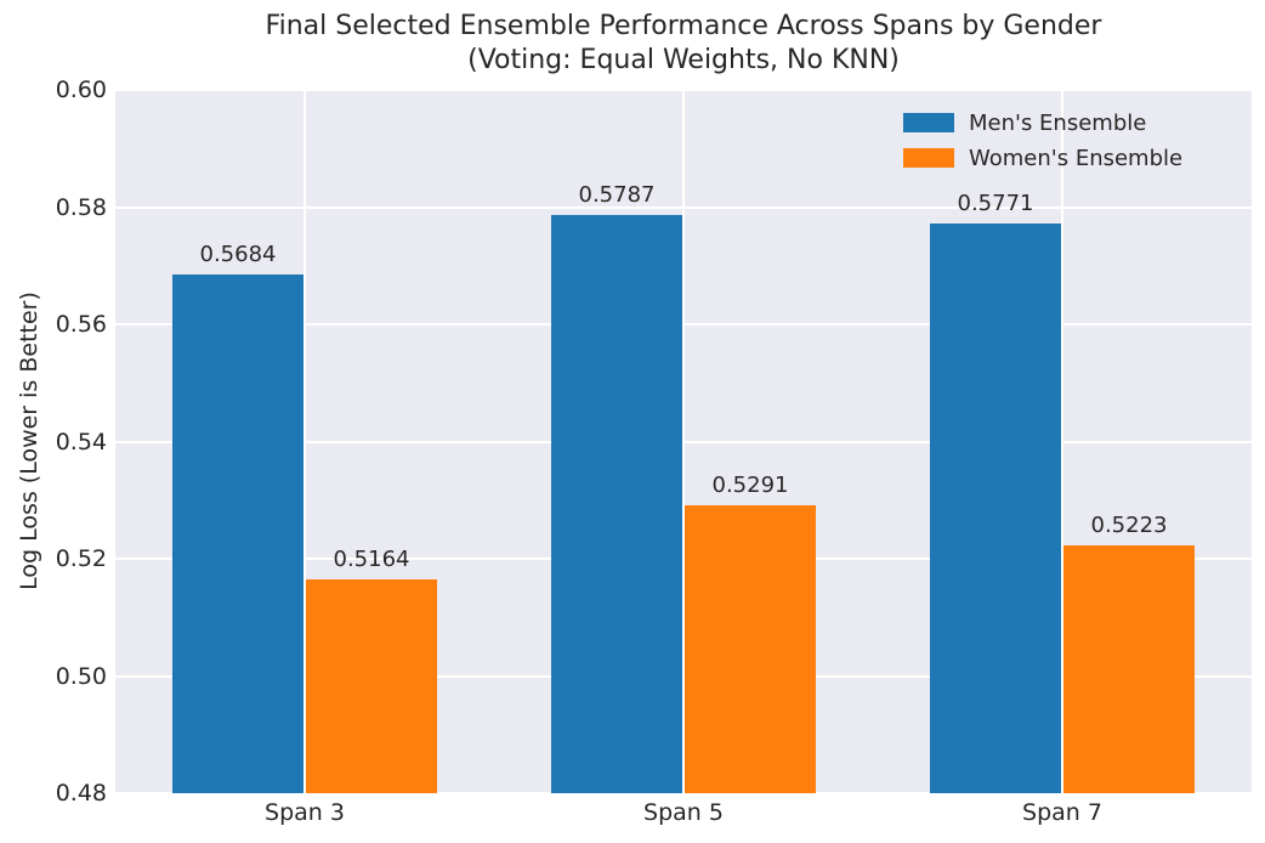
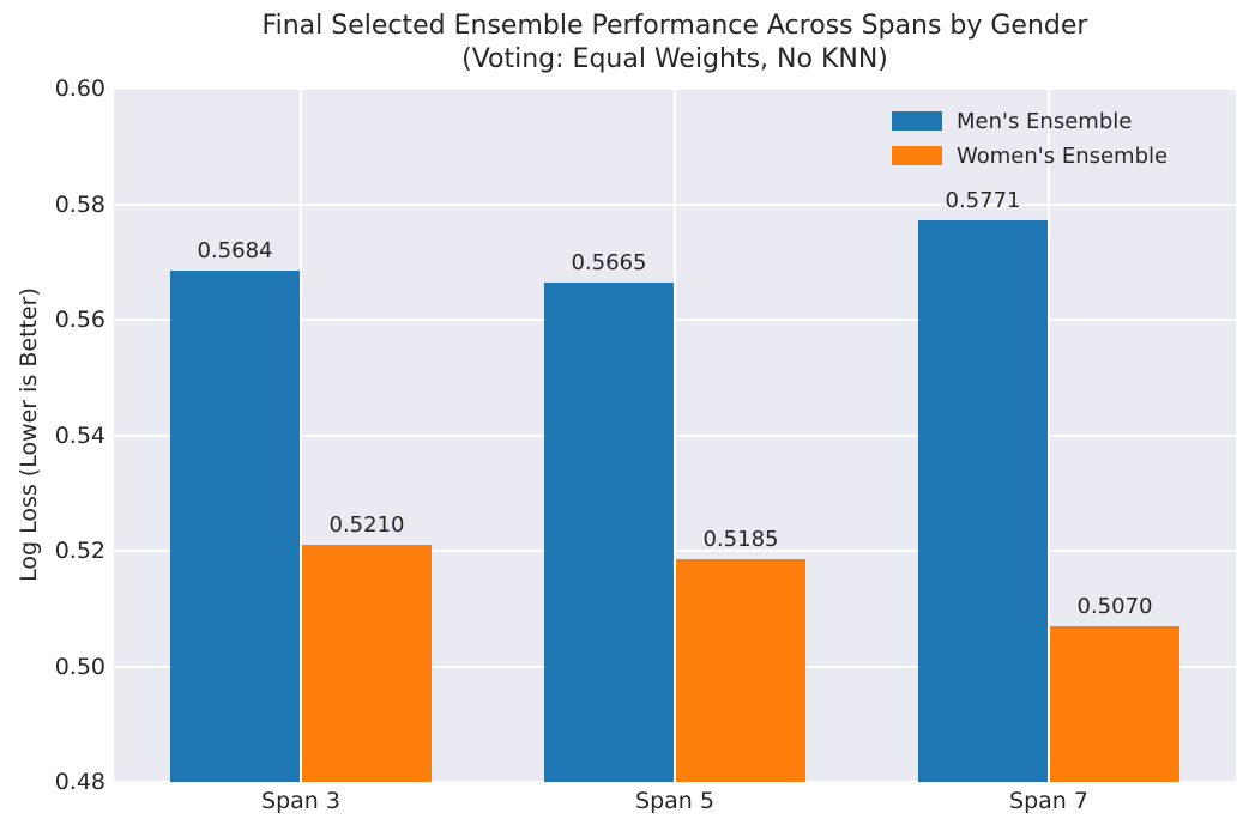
Women's Ensemble/Span 3: 0.5164 -> 0.5210
Men's Ensemble/Span 5: 0.5787 -> 0.5665
Women's Ensemble/Span 5: 0.5291 -> 0.5185
Women's Ensemble/Span 7: 0.5223 -> 0.5070
